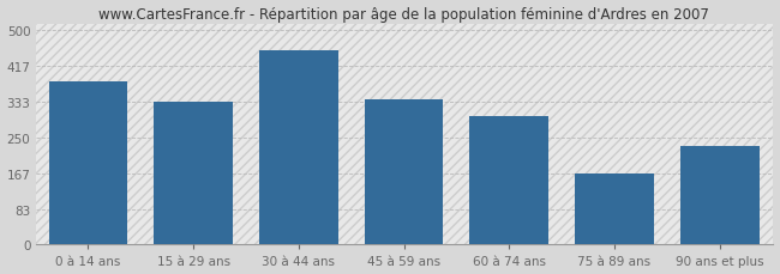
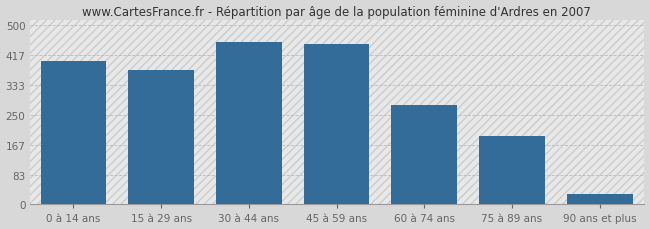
0 à 14 ans: 380 -> 400
15 à 29 ans: 335 -> 375
45 à 59 ans: 340 -> 448
60 à 74 ans: 300 -> 278
75 à 89 ans: 165 -> 192
90 ans et plus: 230 -> 30
